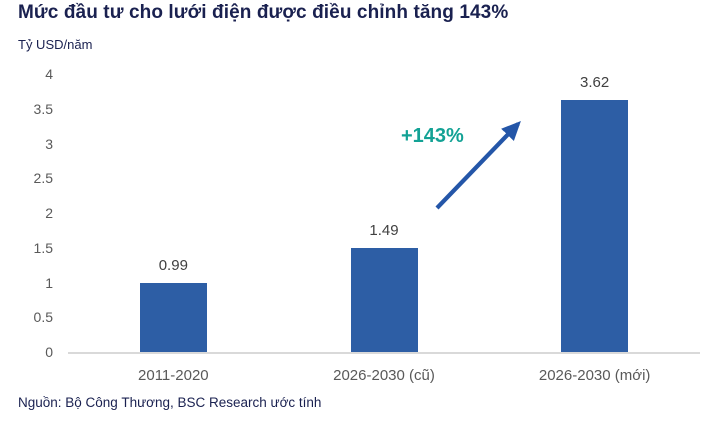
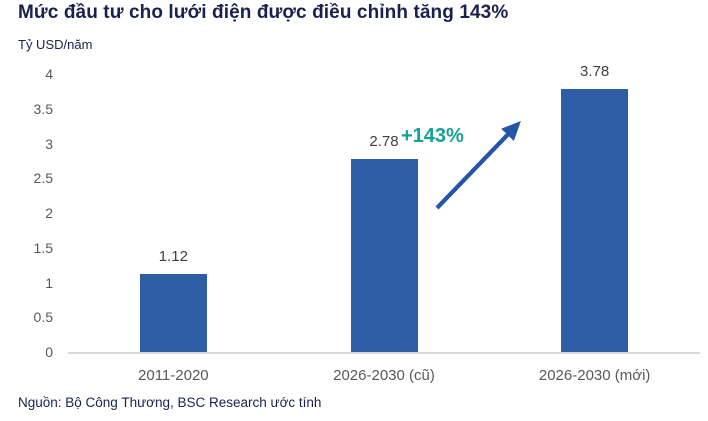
2011-2020: 0.99 -> 1.12
2026-2030 (cũ): 1.49 -> 2.78
2026-2030 (mới): 3.62 -> 3.78
